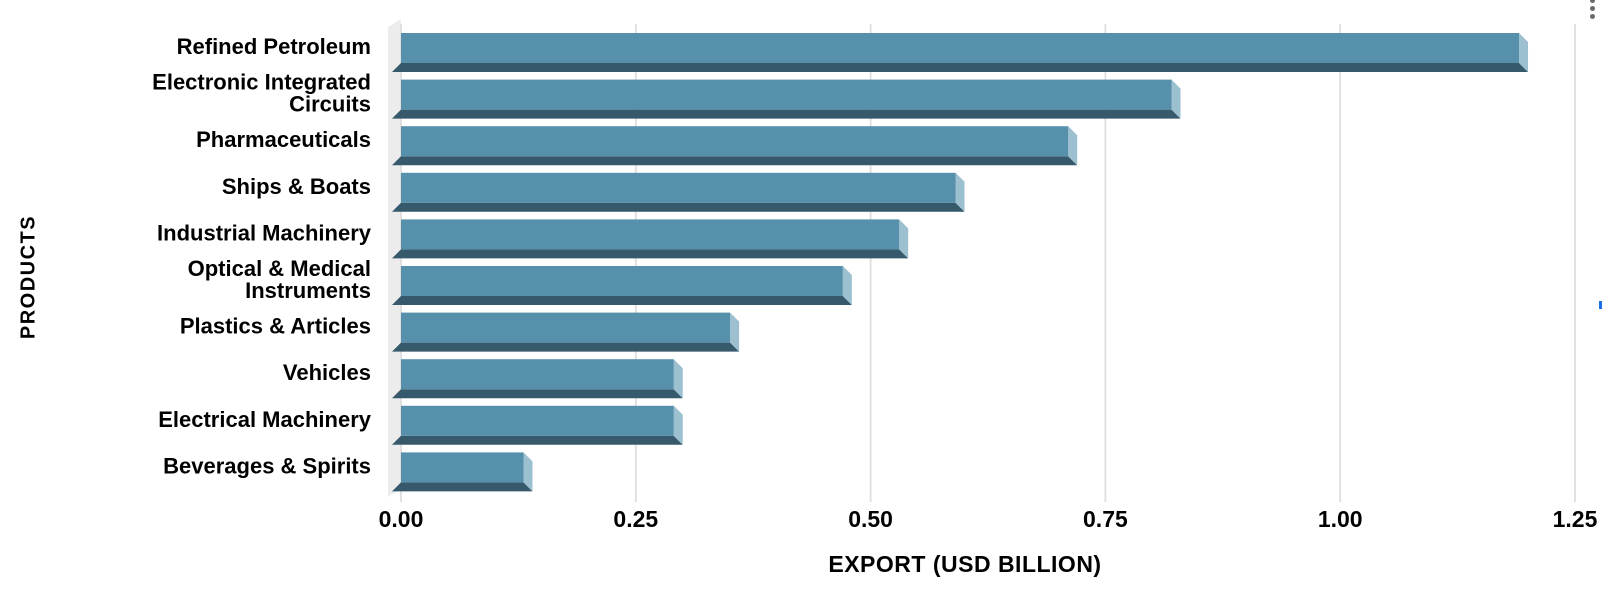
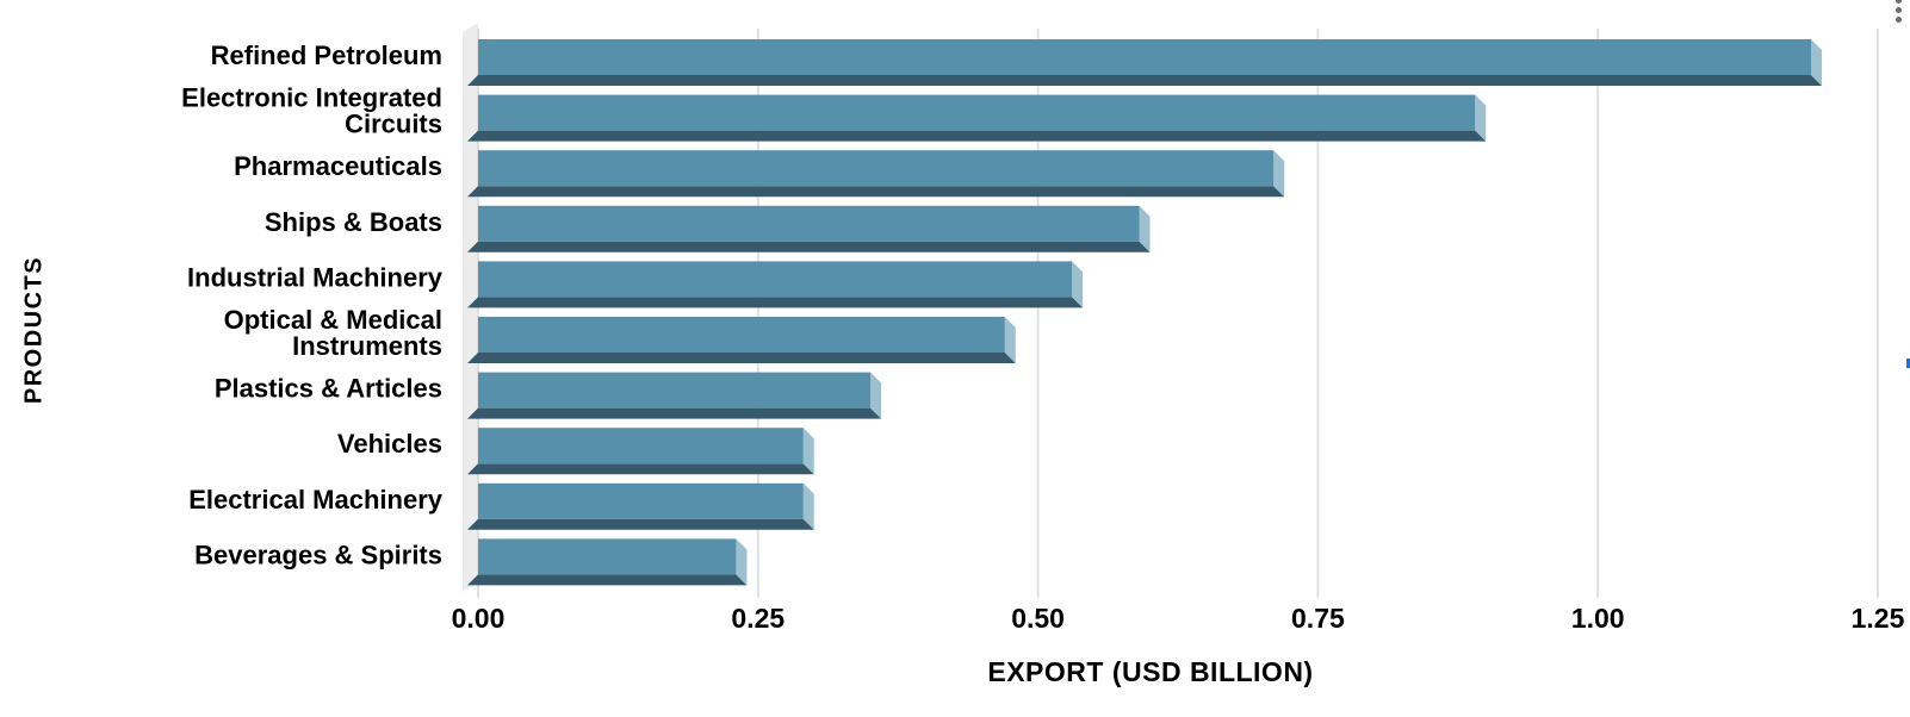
Electronic Integrated Circuits: 0.83 -> 0.90
Beverages & Spirits: 0.14 -> 0.24
